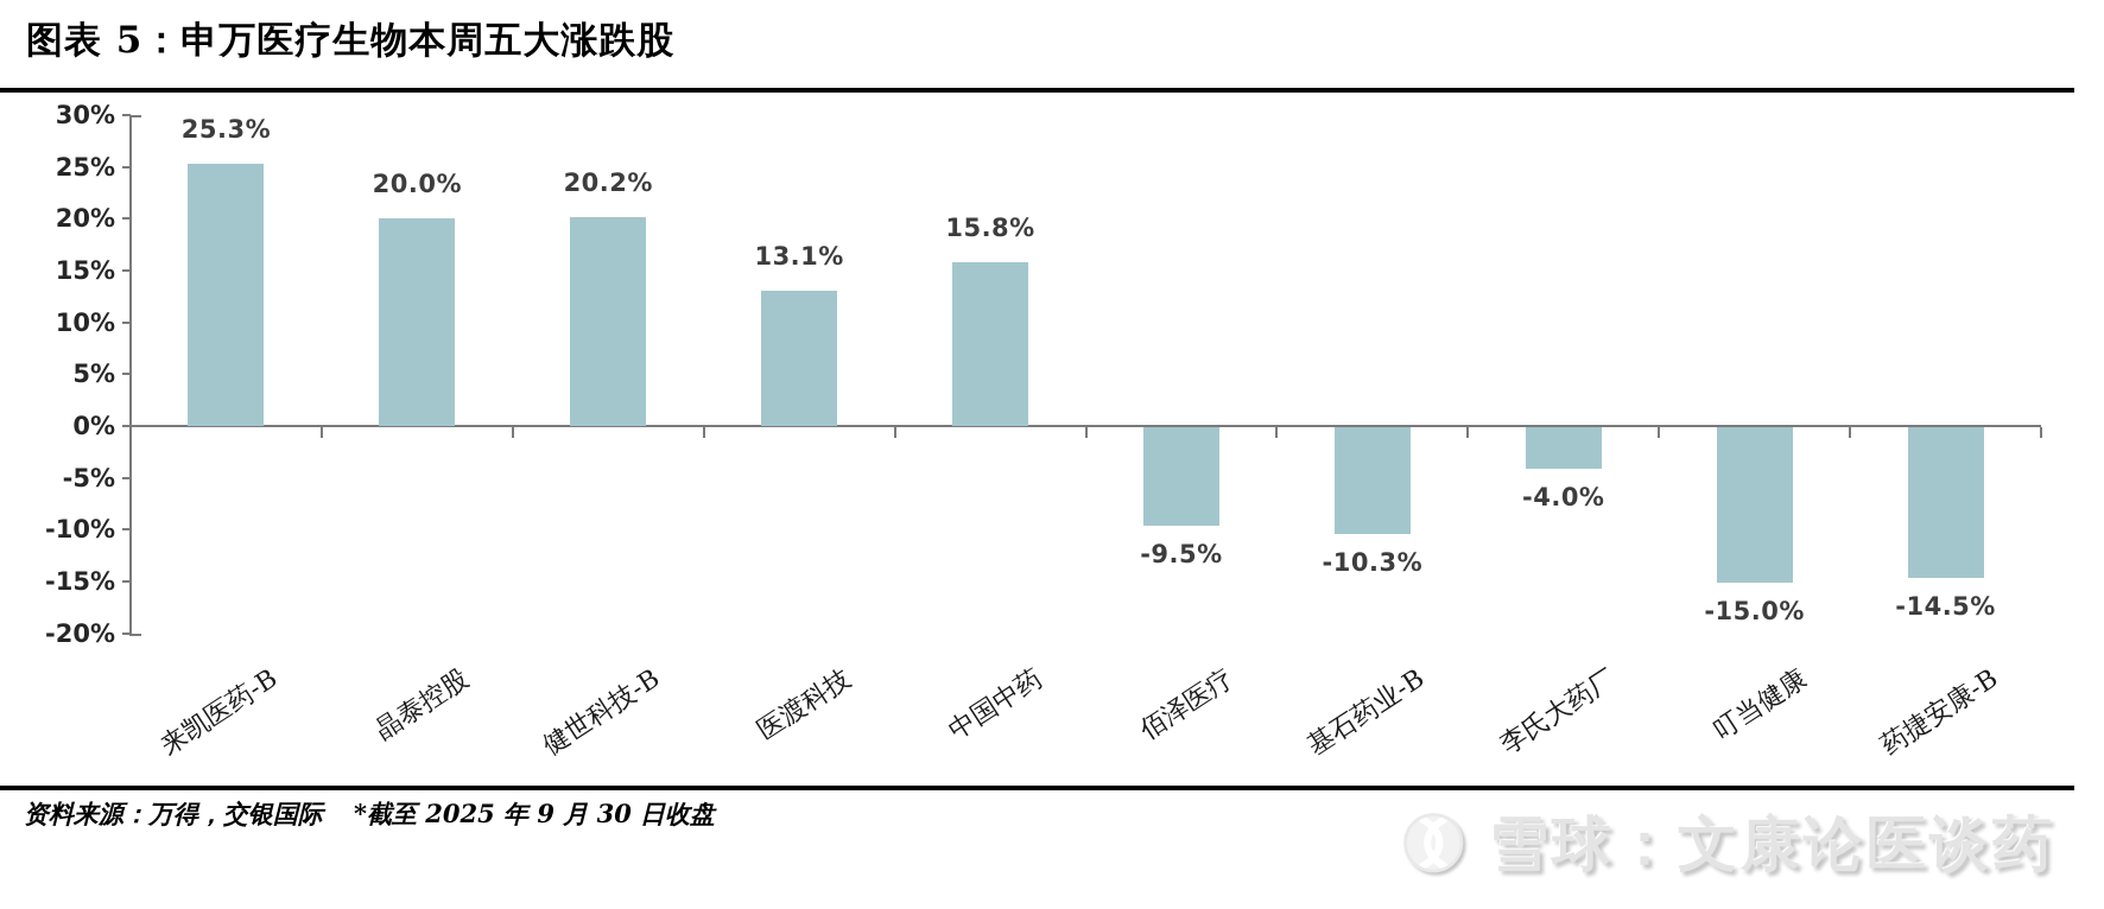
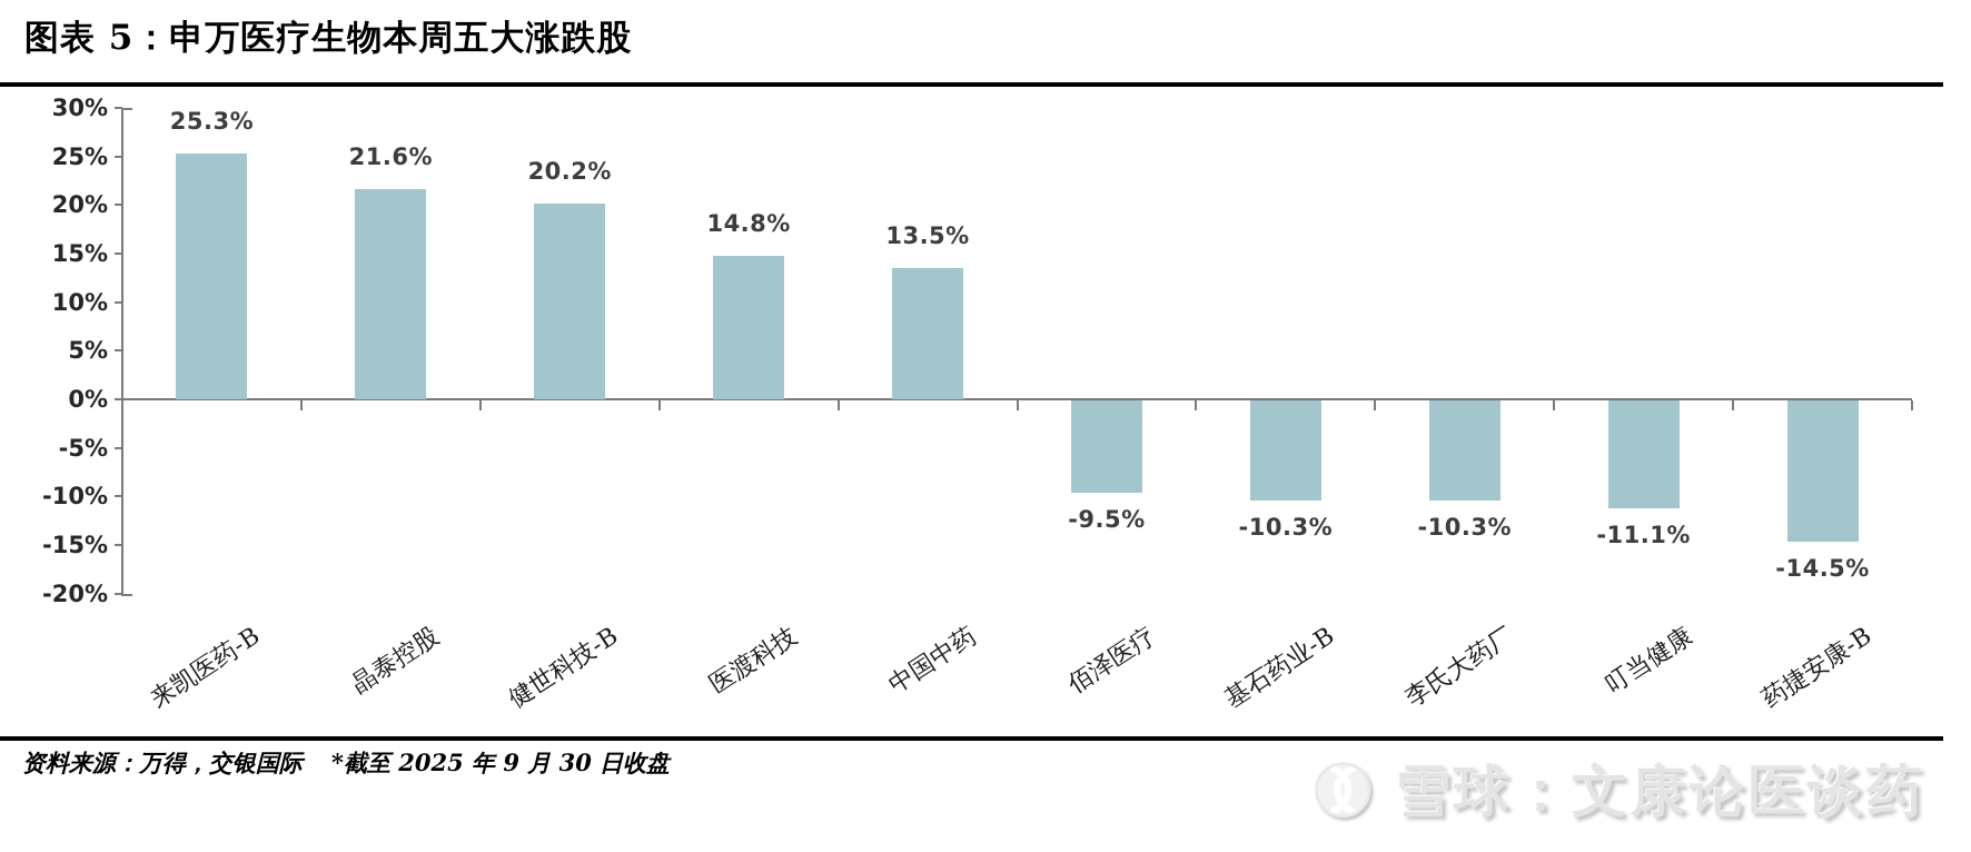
晶泰控股: 20.0% -> 21.6%
医渡科技: 13.1% -> 14.8%
中国中药: 15.8% -> 13.5%
李氏大药厂: -4.0% -> -10.3%
叮当健康: -15.0% -> -11.1%
